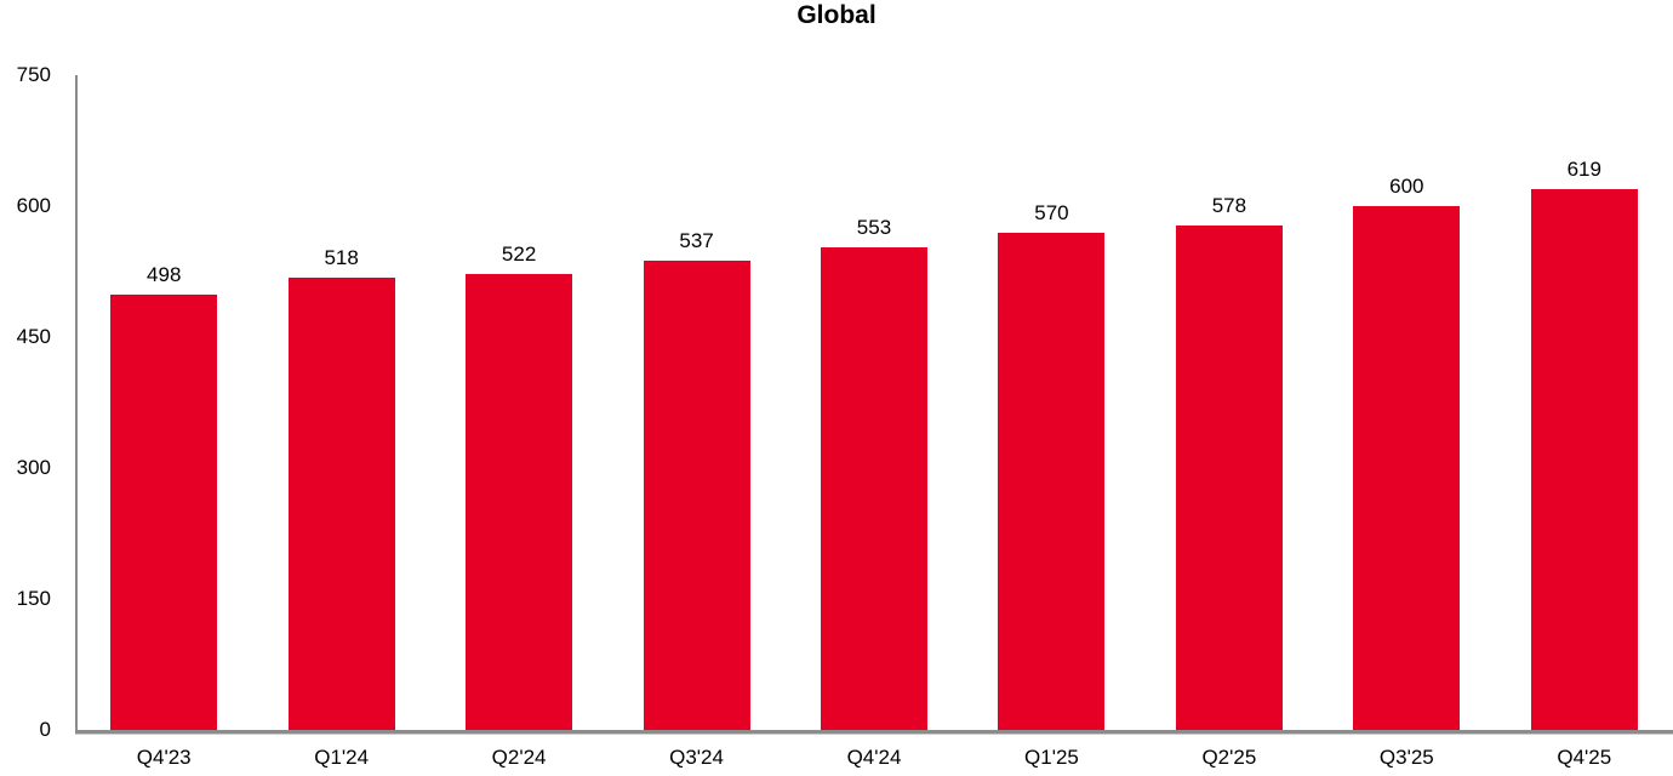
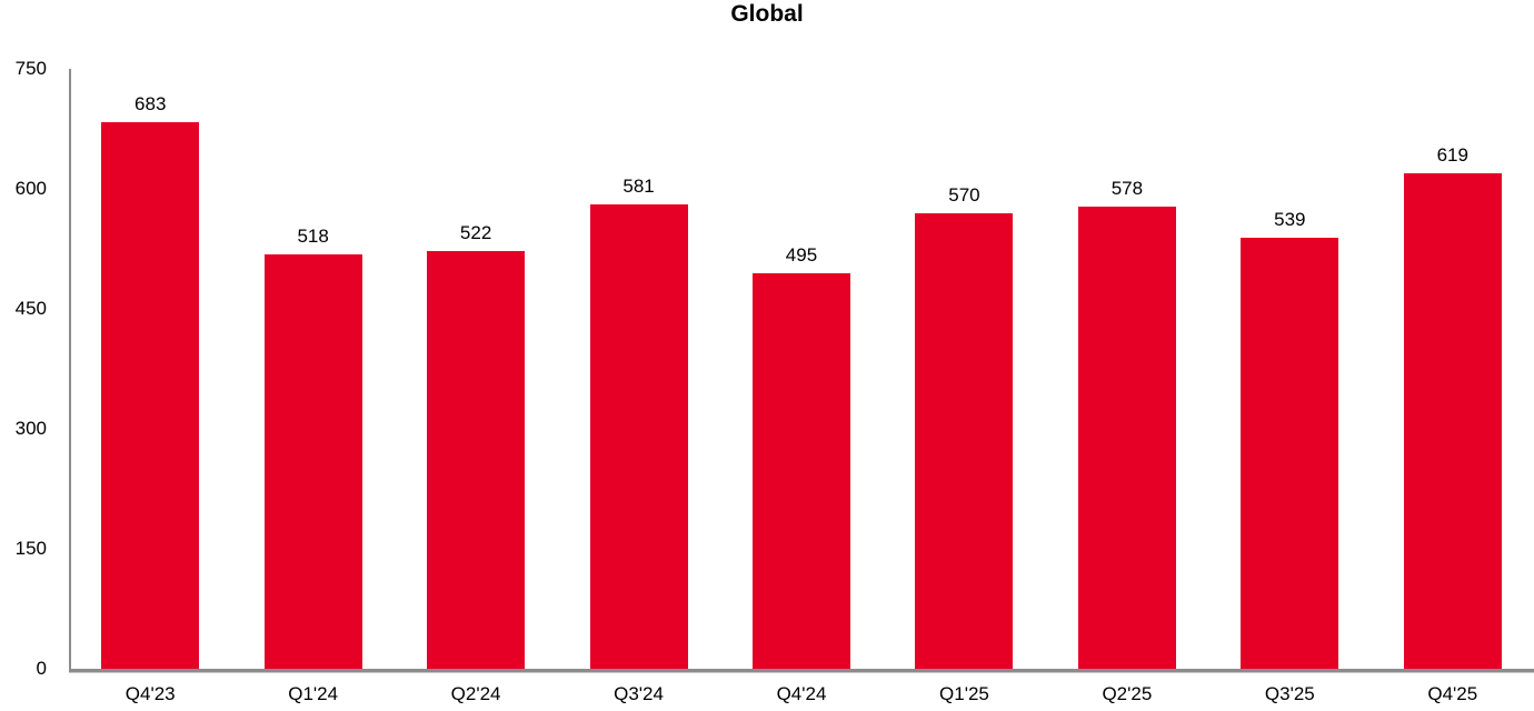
Q4'23: 498 -> 683
Q3'24: 537 -> 581
Q4'24: 553 -> 495
Q3'25: 600 -> 539
